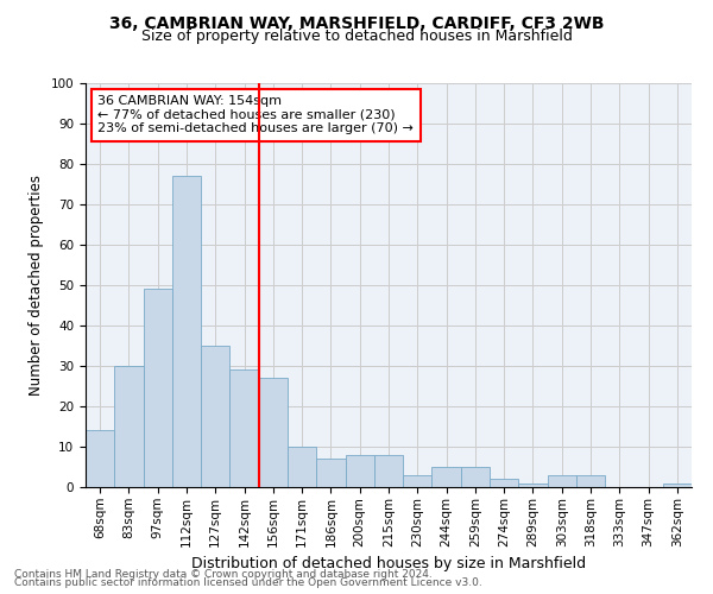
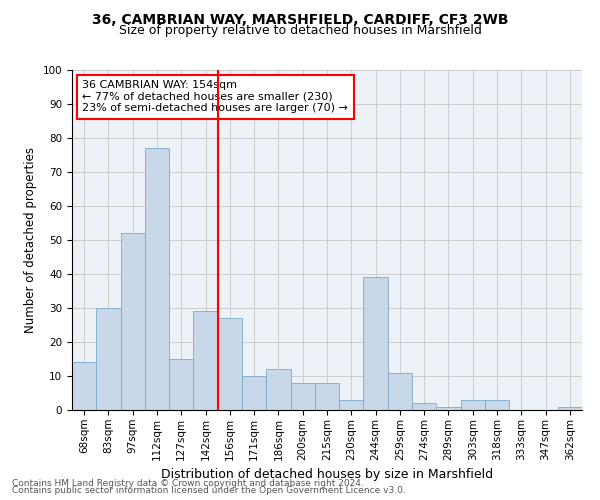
97sqm: 49 -> 52
127sqm: 35 -> 15
186sqm: 7 -> 12
244sqm: 5 -> 39
259sqm: 5 -> 11
